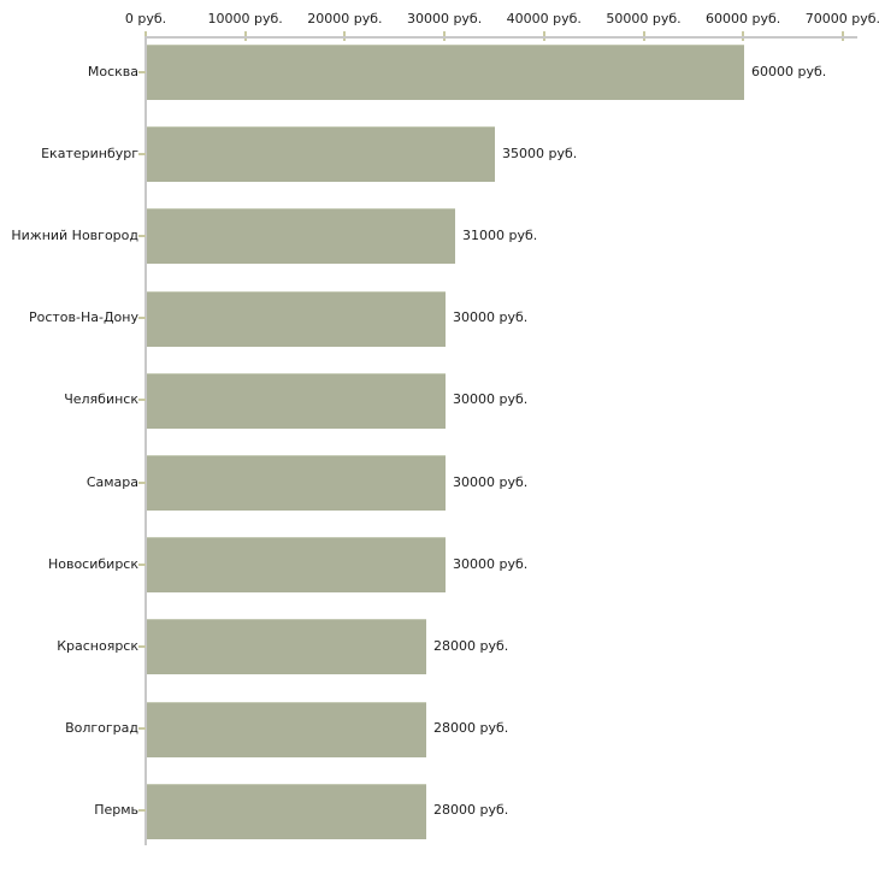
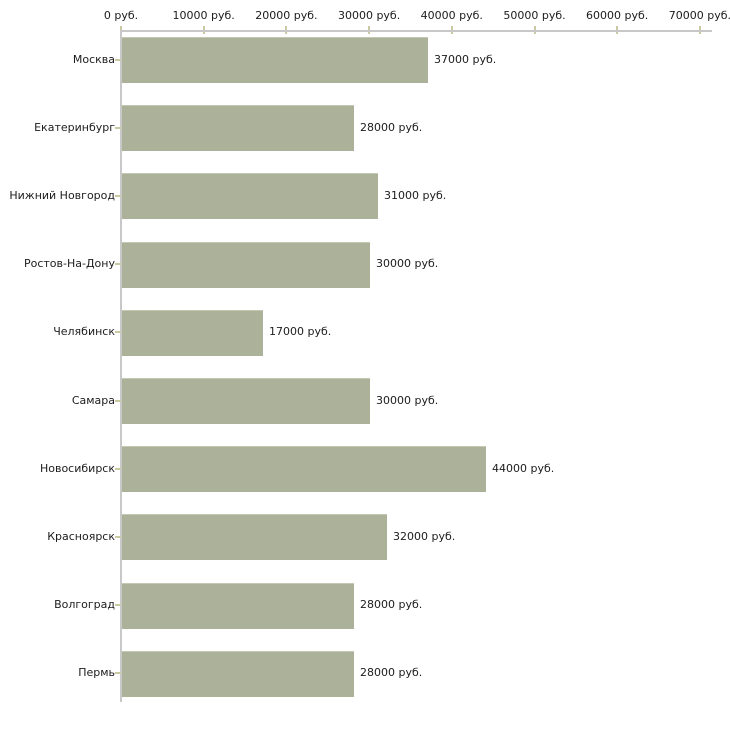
Москва: 60000 -> 37000
Екатеринбург: 35000 -> 28000
Челябинск: 30000 -> 17000
Новосибирск: 30000 -> 44000
Красноярск: 28000 -> 32000
